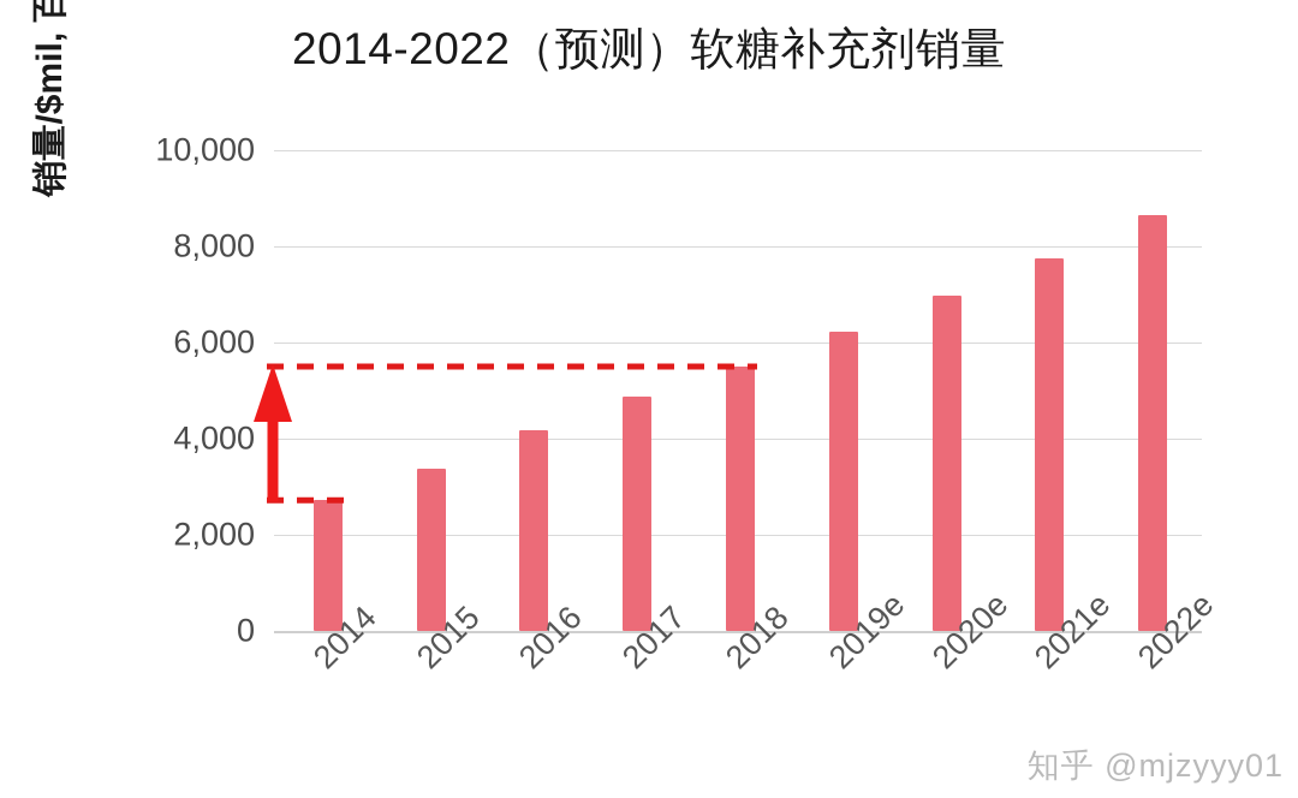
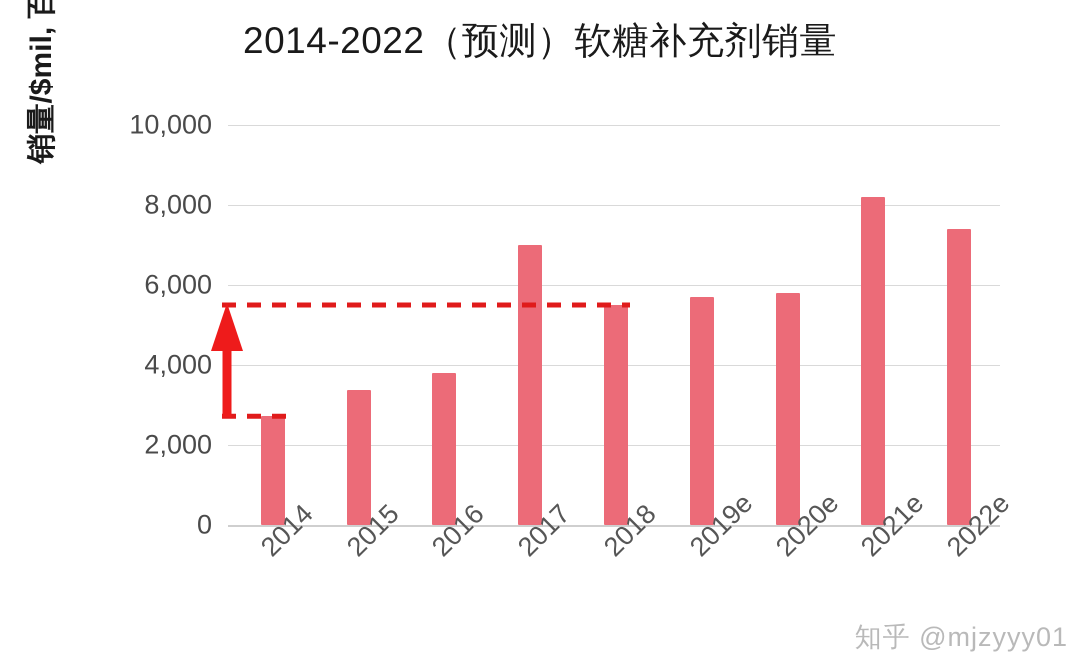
2016: 4200 -> 3800
2017: 4900 -> 7000
2019e: 6200 -> 5700
2020e: 7000 -> 5800
2021e: 7800 -> 8200
2022e: 8600 -> 7400
